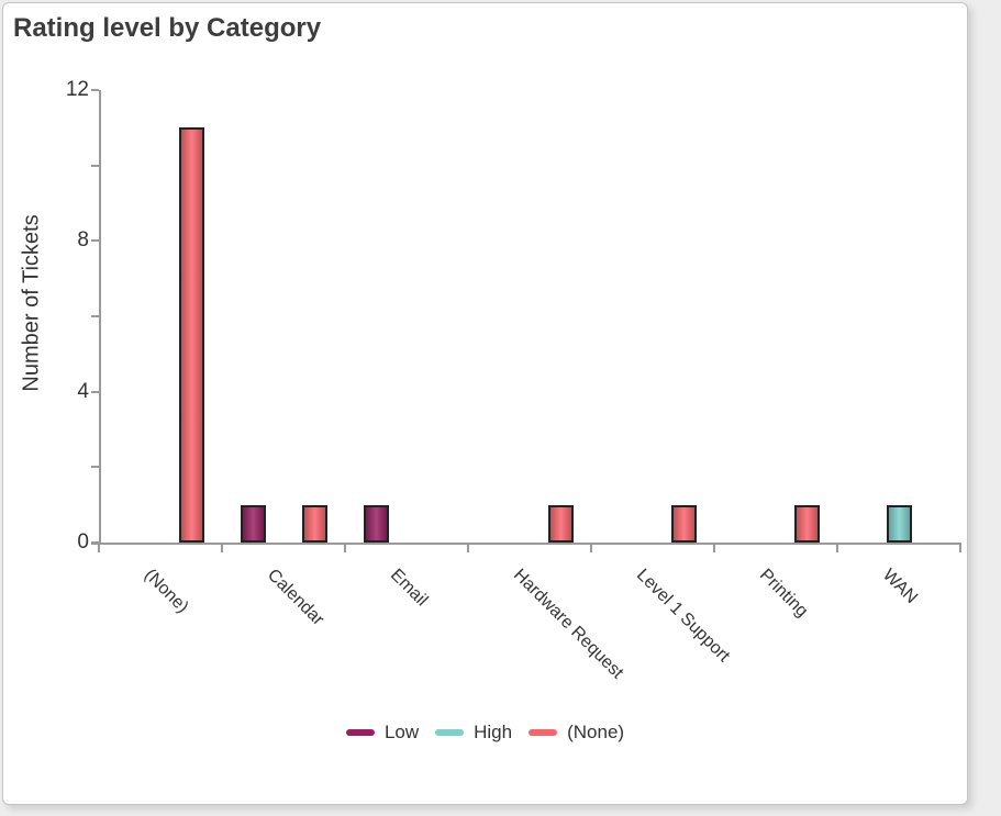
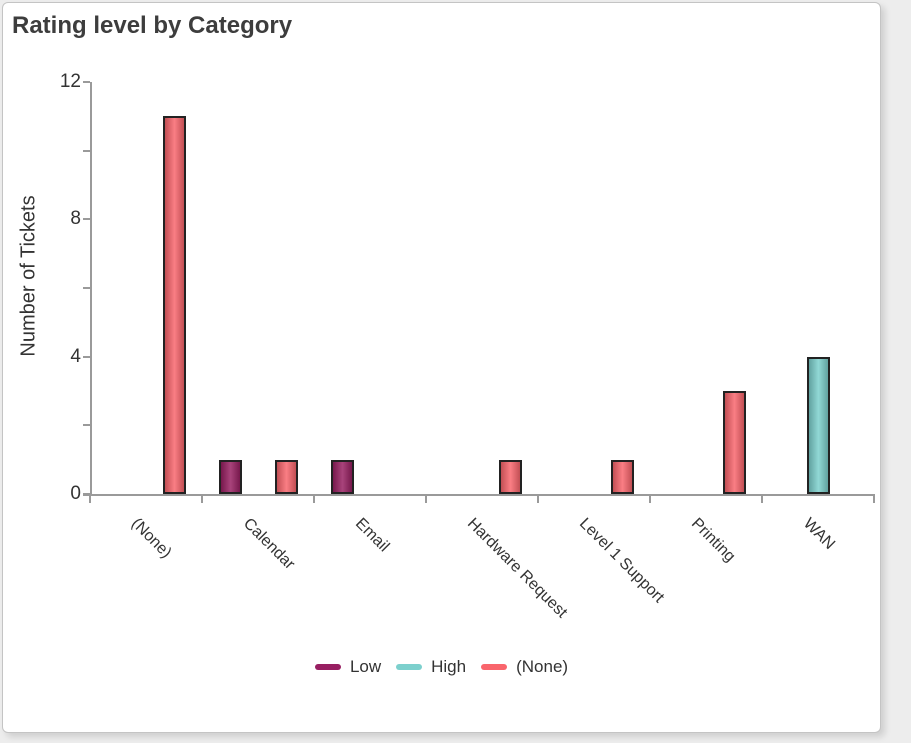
(None)/Printing: 1 -> 3
High/WAN: 1 -> 4
